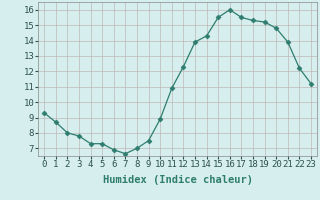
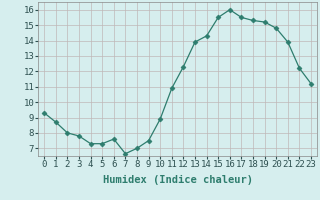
6: 6.9 -> 7.6
